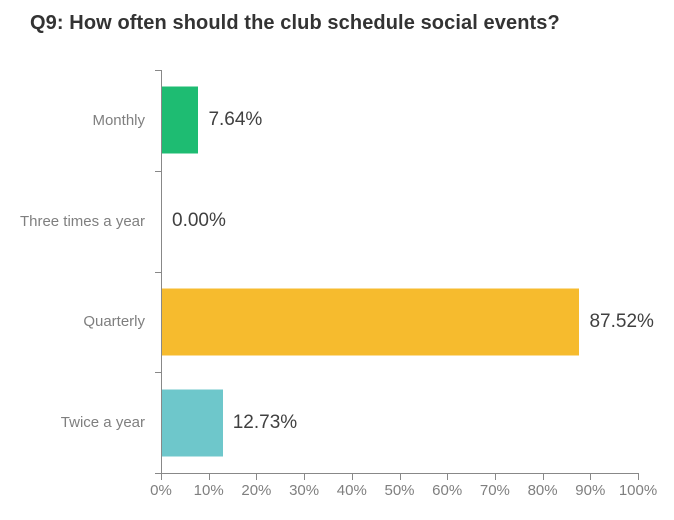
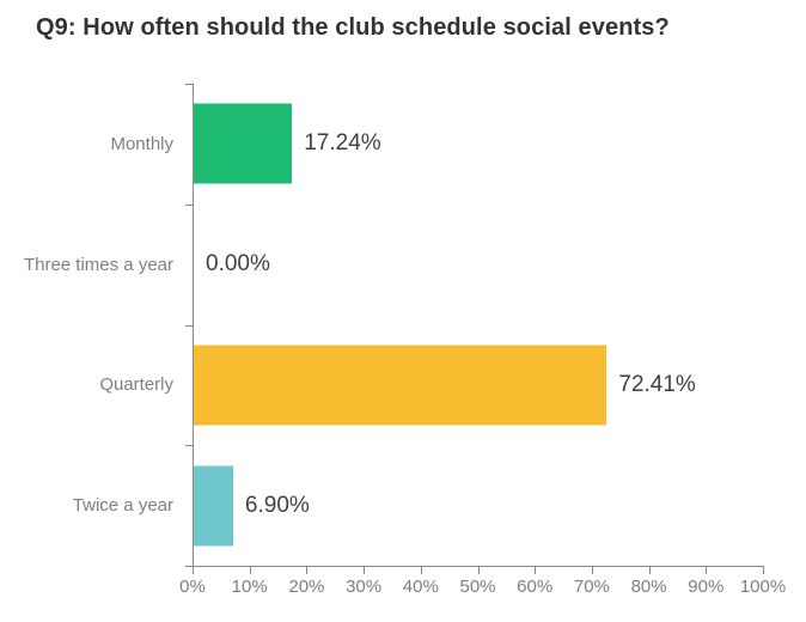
Monthly: 7.64% -> 17.24%
Quarterly: 87.52% -> 72.41%
Twice a year: 12.73% -> 6.90%
